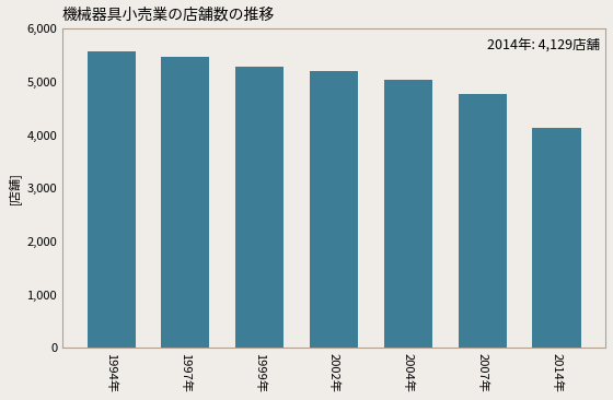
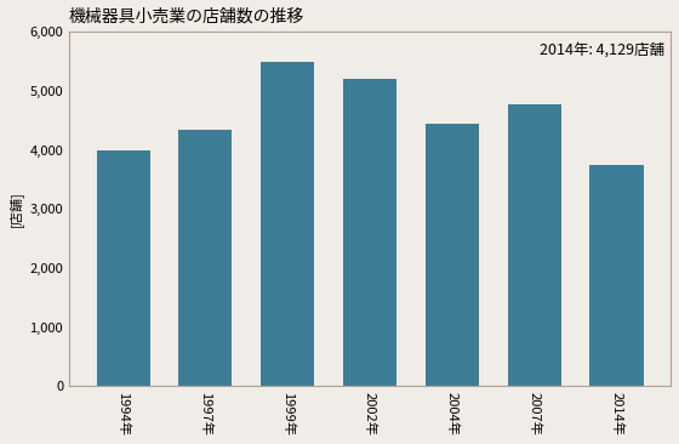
1994年: 5,570 -> 4,000
1997年: 5,480 -> 4,350
1999年: 5,290 -> 5,500
2004年: 5,040 -> 4,450
2014年: 4,130 -> 3,750
